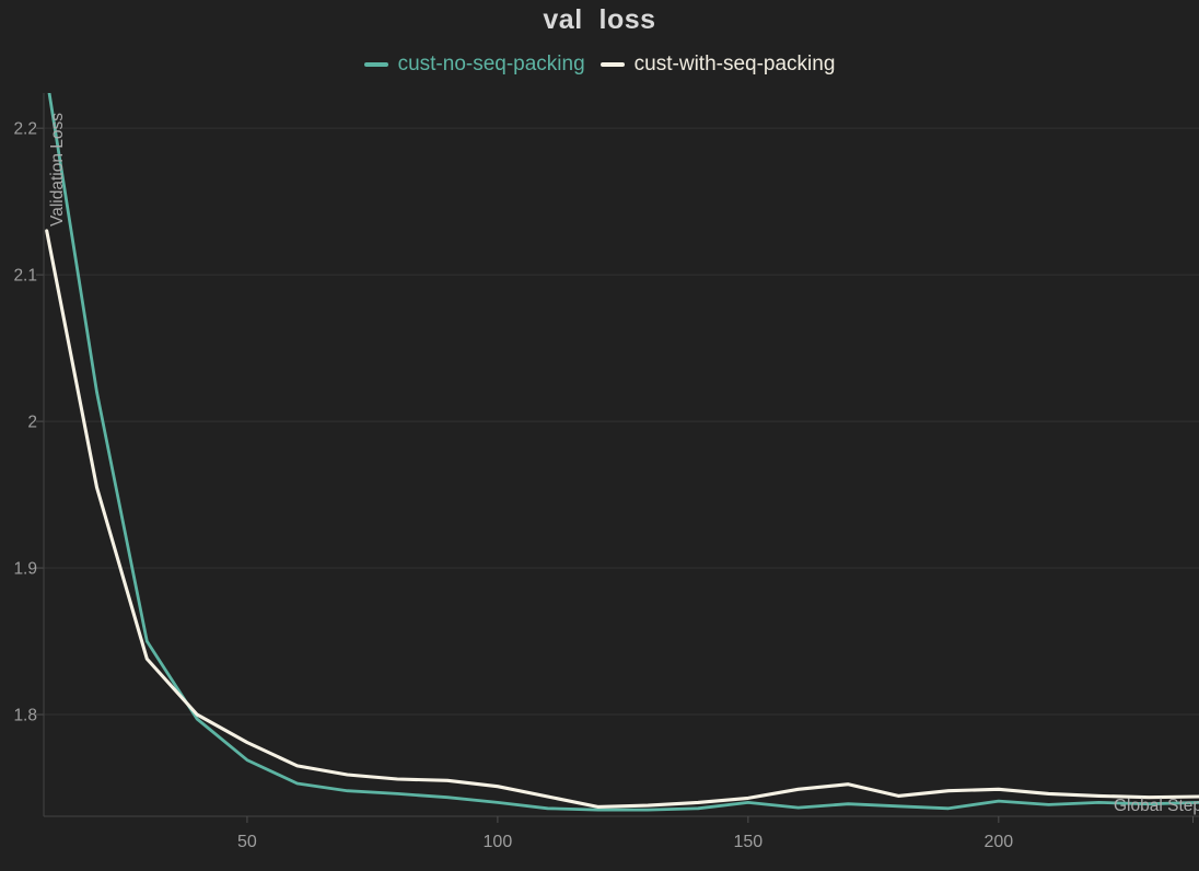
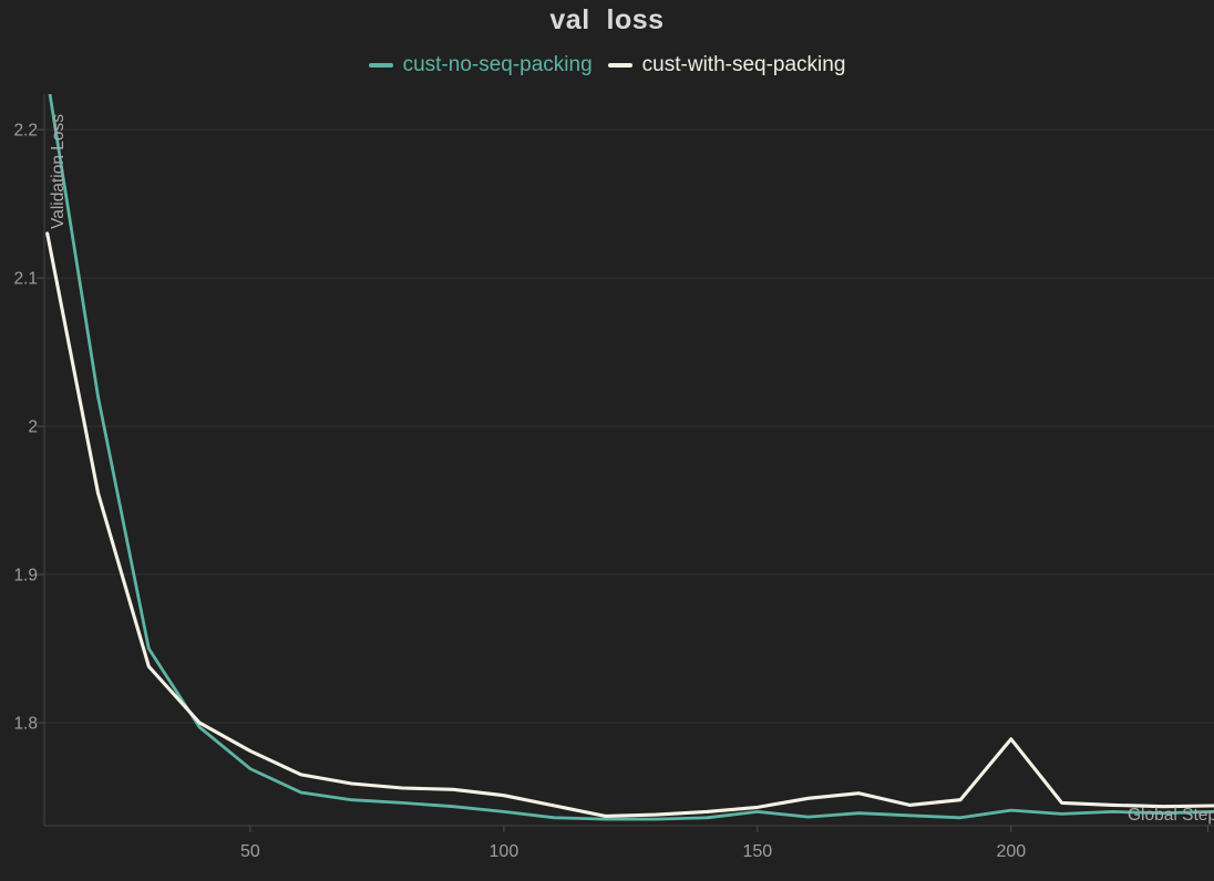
cust-with-seq-packing/200: 1.749 -> 1.789
